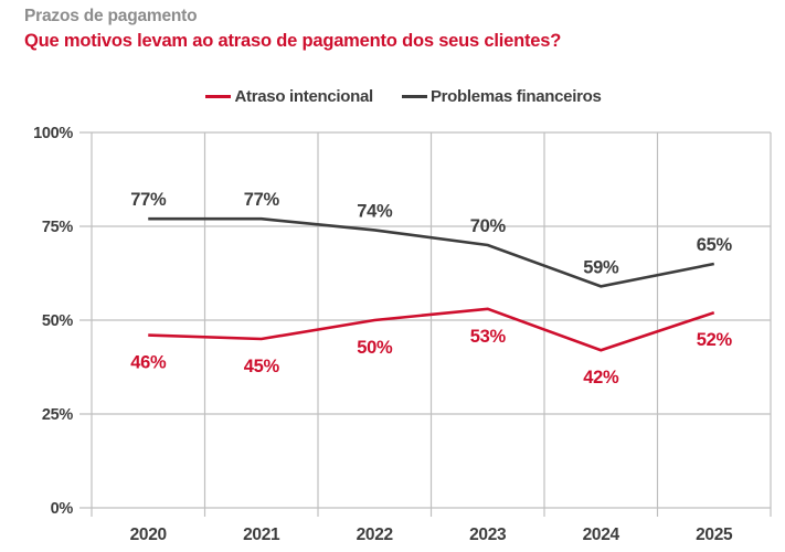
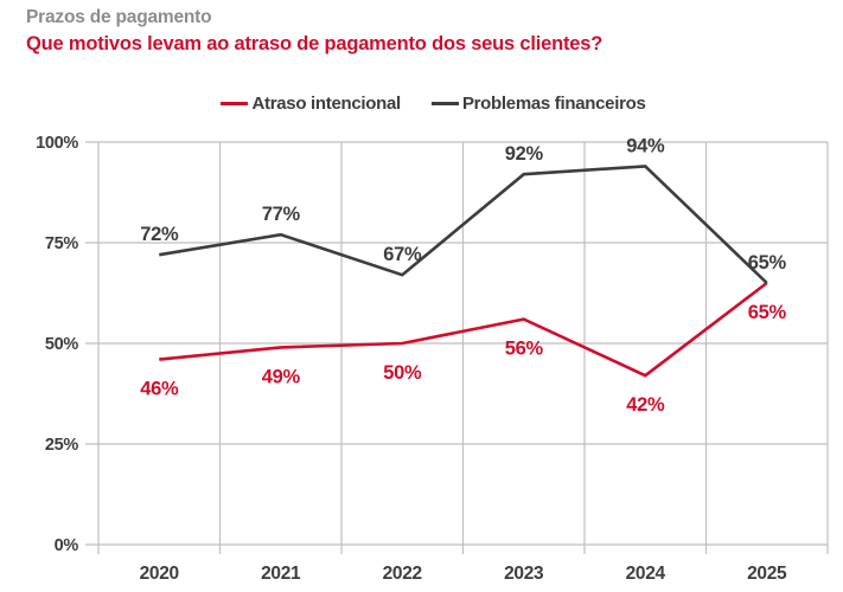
Problemas financeiros/2020: 77% -> 72%
Atraso intencional/2021: 45% -> 49%
Problemas financeiros/2022: 74% -> 67%
Atraso intencional/2023: 53% -> 56%
Problemas financeiros/2023: 70% -> 92%
Problemas financeiros/2024: 59% -> 94%
Atraso intencional/2025: 52% -> 65%
